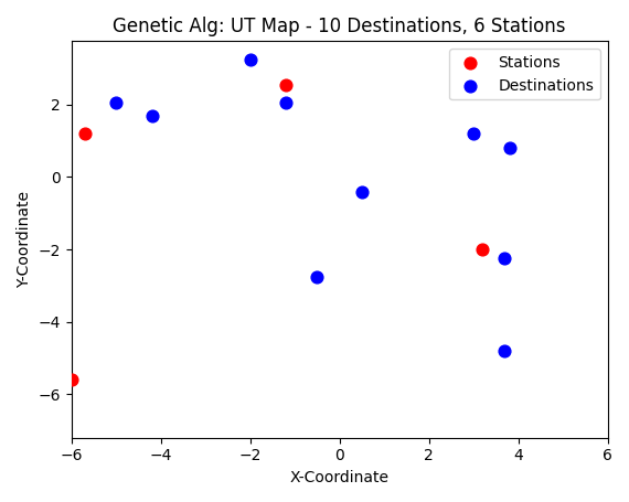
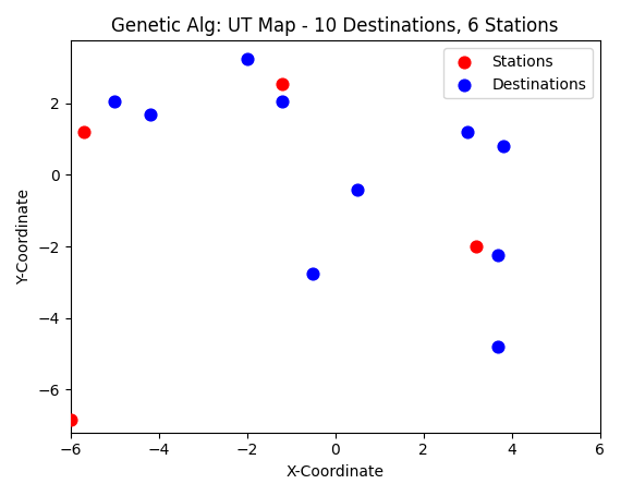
Stations/−6: -5.60 -> -6.85
